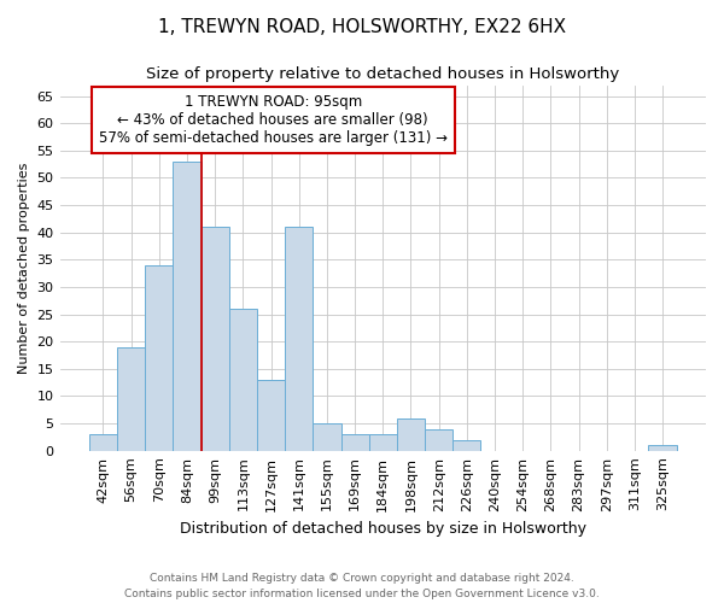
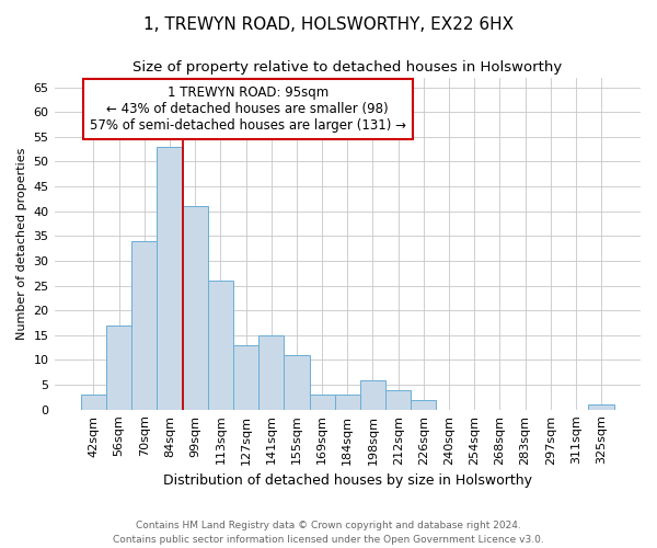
56sqm: 19 -> 17
141sqm: 41 -> 15
155sqm: 5 -> 11
